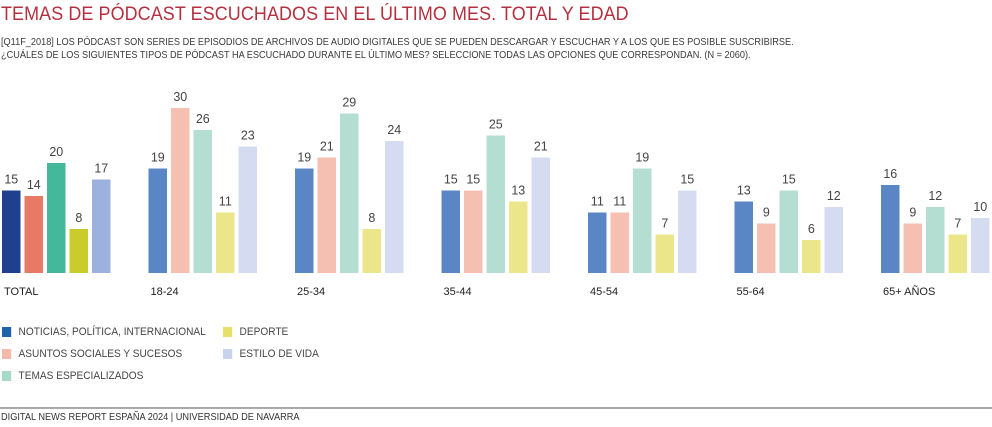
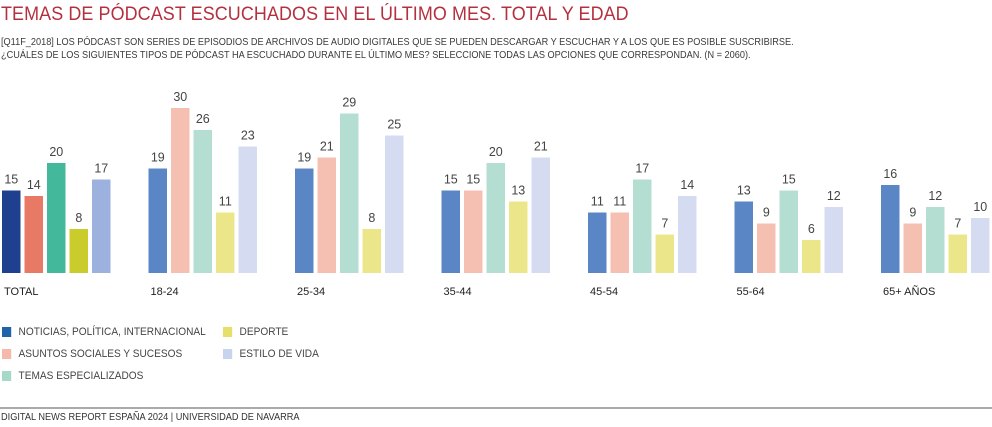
ESTILO DE VIDA/25-34: 24 -> 25
TEMAS ESPECIALIZADOS/35-44: 25 -> 20
TEMAS ESPECIALIZADOS/45-54: 19 -> 17
ESTILO DE VIDA/45-54: 15 -> 14
